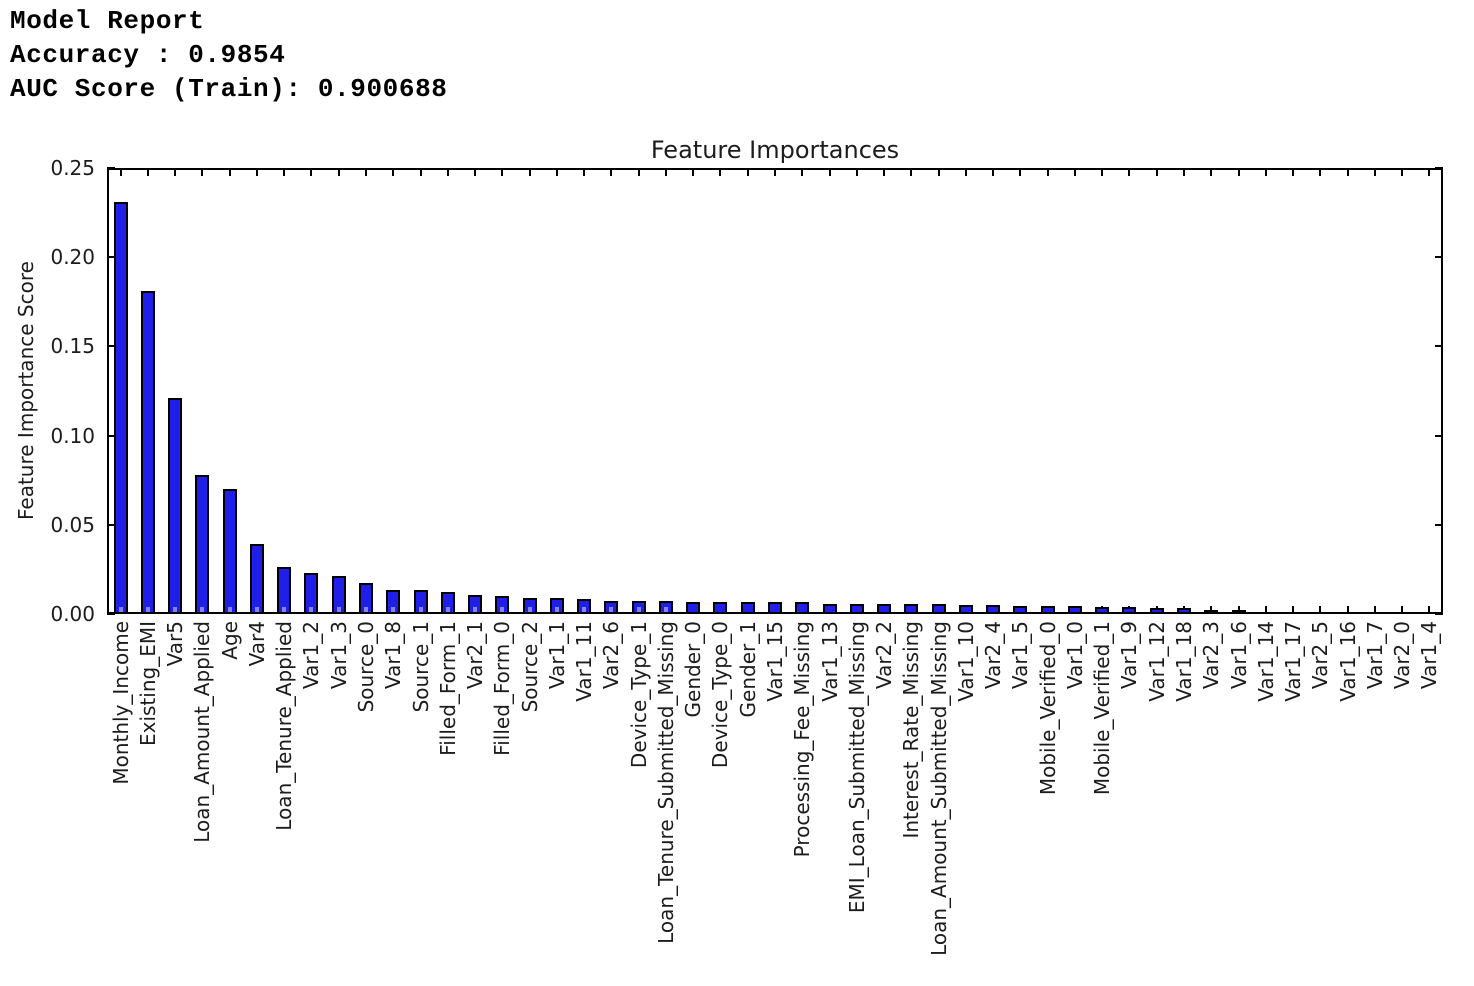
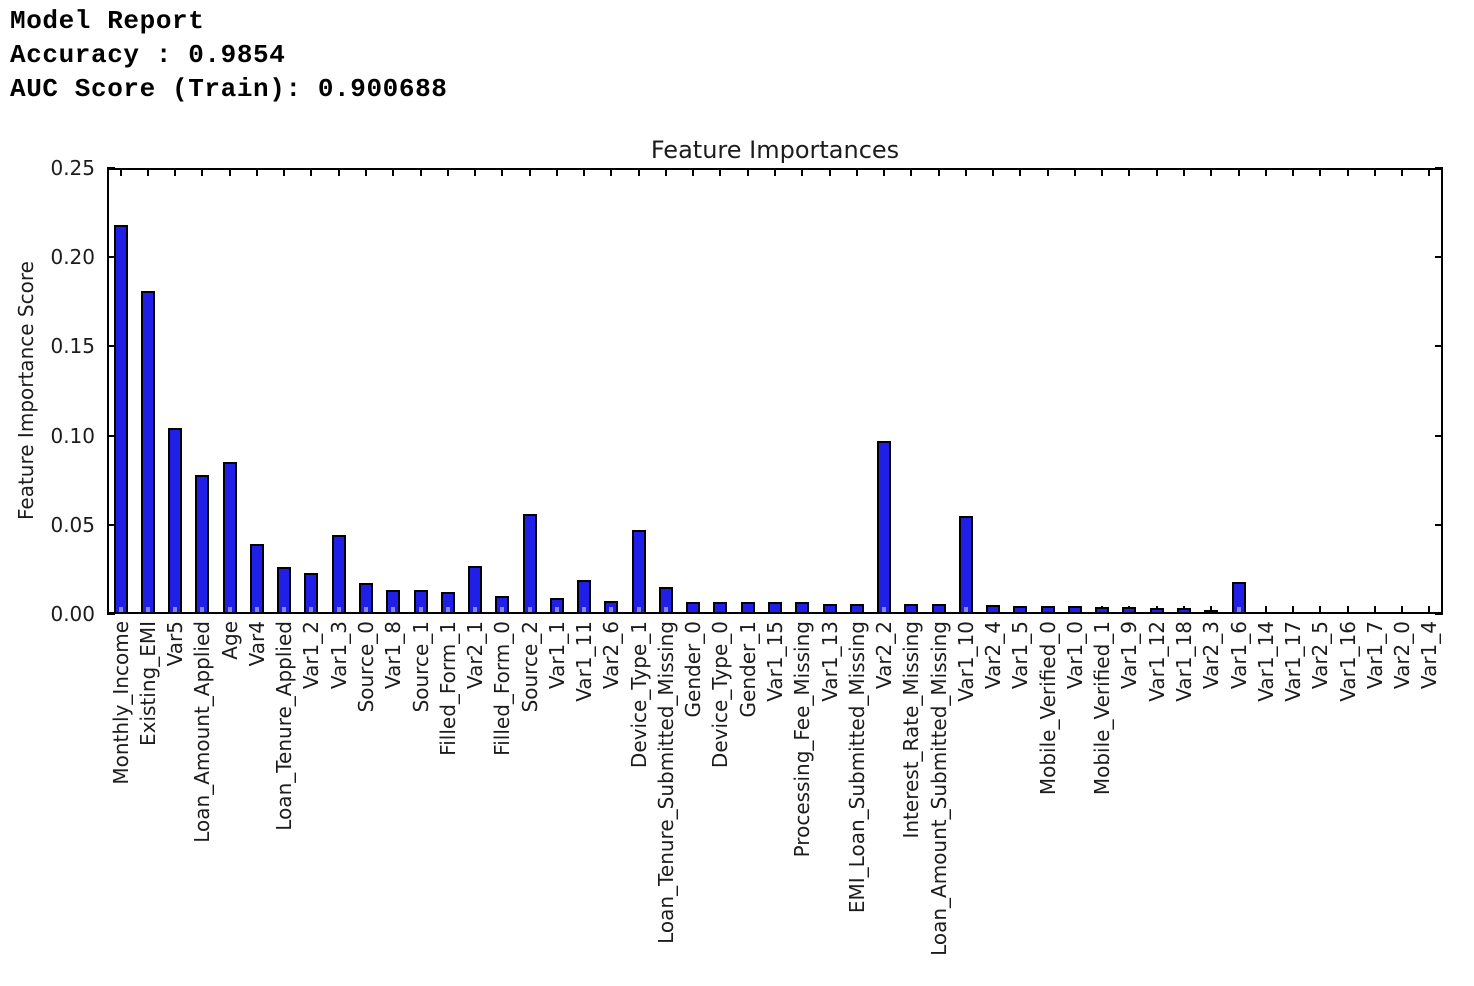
Monthly_Income: 0.230 -> 0.217
Var5: 0.120 -> 0.103
Age: 0.069 -> 0.084
Var1_3: 0.020 -> 0.043
Var2_1: 0.009 -> 0.026
Source_2: 0.008 -> 0.055
Var1_11: 0.007 -> 0.018
Device_Type_1: 0.006 -> 0.046
Loan_Tenure_Submitted_Missing: 0.006 -> 0.014
Var2_2: 0.004 -> 0.096
Var1_10: 0.004 -> 0.054
Var1_6: 0.001 -> 0.017
